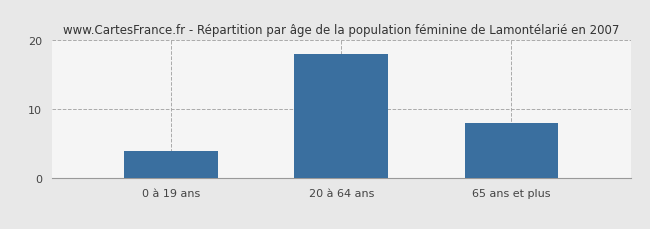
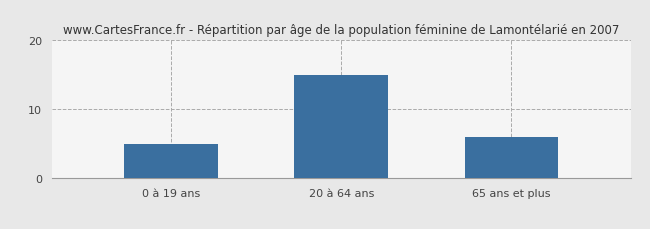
0 à 19 ans: 4 -> 5
20 à 64 ans: 18 -> 15
65 ans et plus: 8 -> 6
